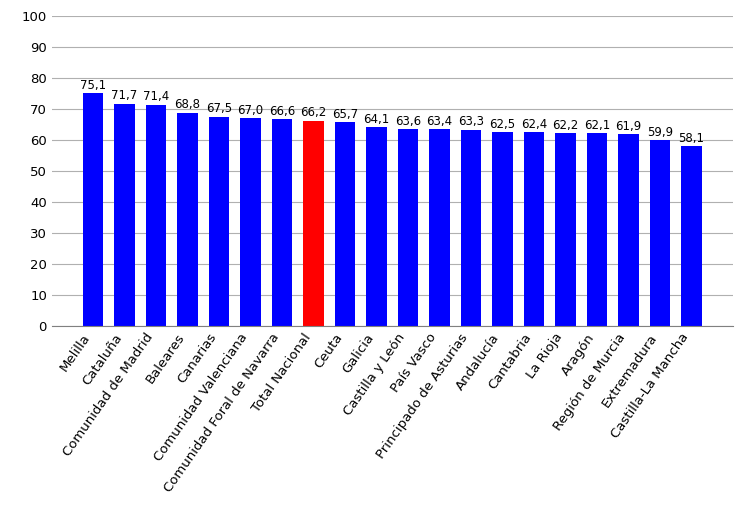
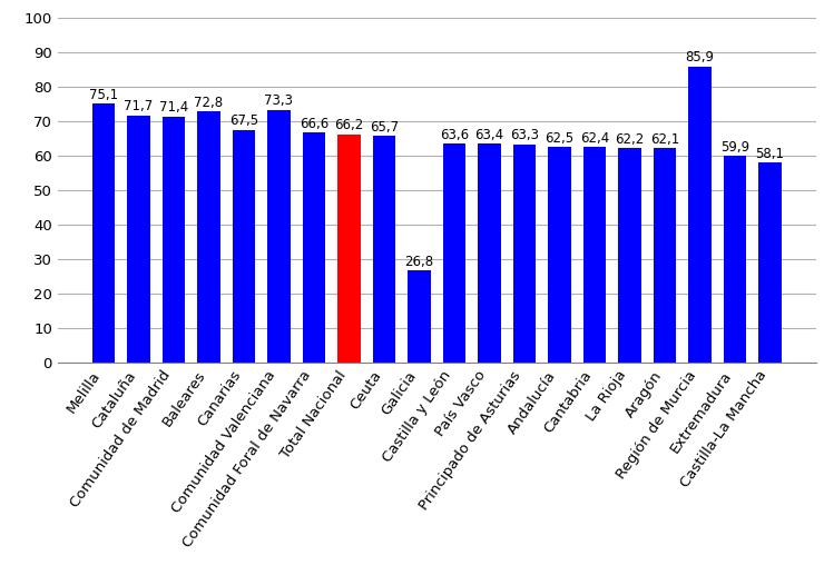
Baleares: 68,8 -> 72,8
Comunidad Valenciana: 67,0 -> 73,3
Galicia: 64,1 -> 26,8
Región de Murcia: 61,9 -> 85,9
